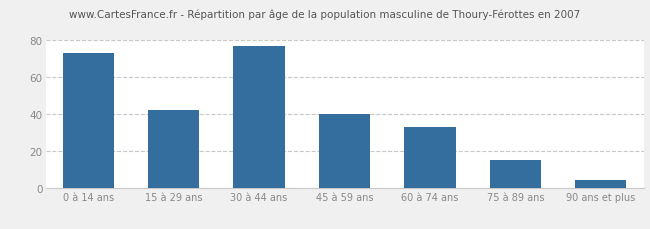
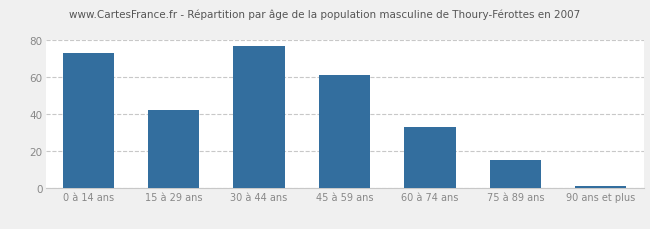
45 à 59 ans: 40 -> 61
90 ans et plus: 4 -> 1
